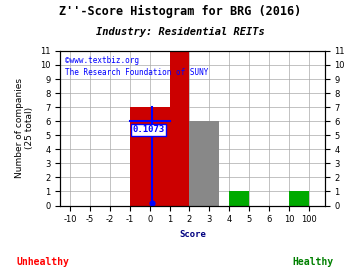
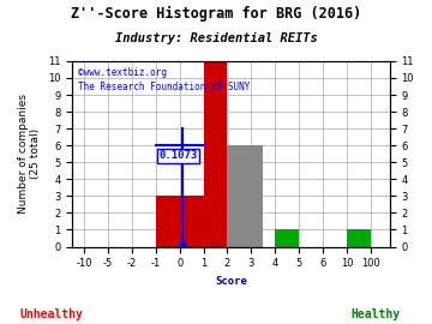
0: 7 -> 3
